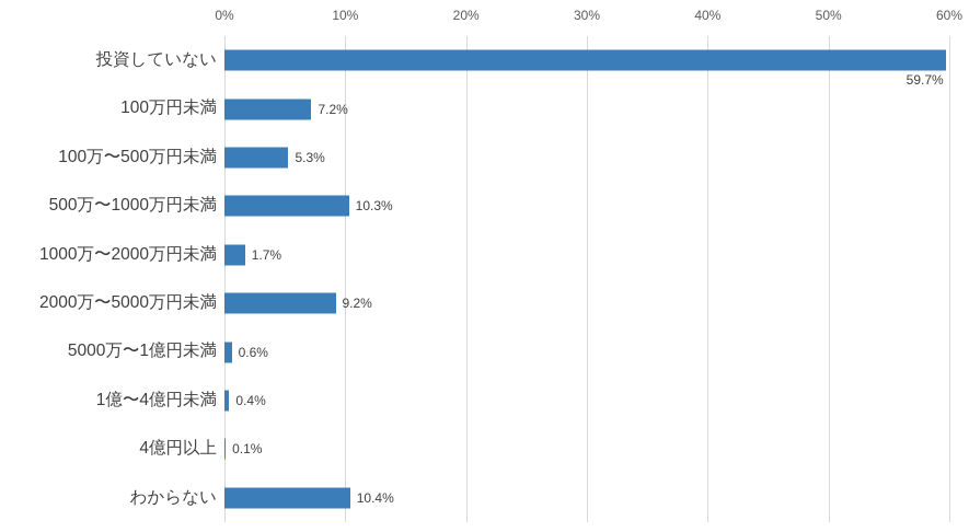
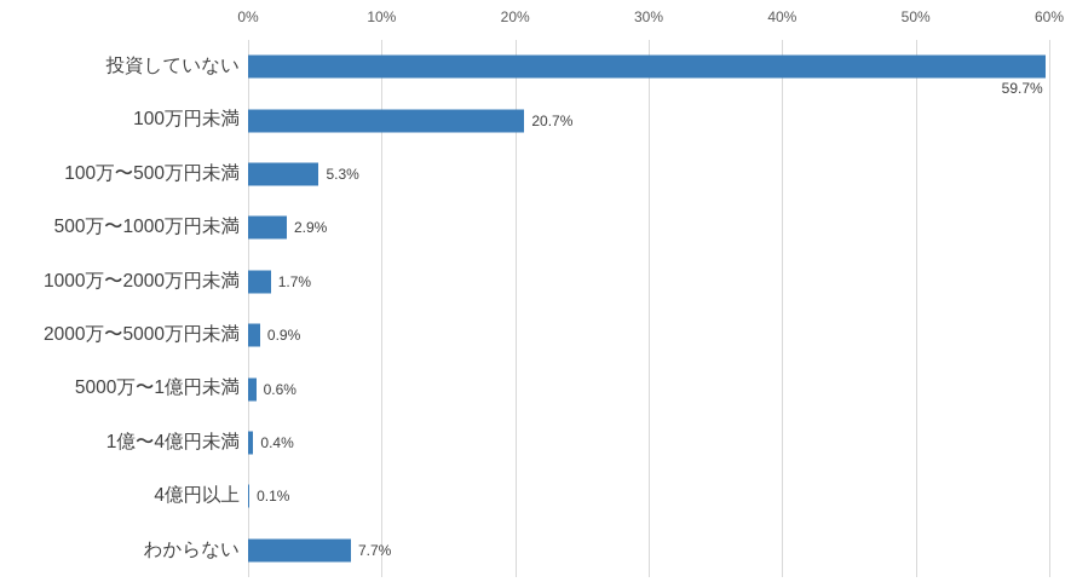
100万円未満: 7.2% -> 20.7%
500万〜1000万円未満: 10.3% -> 2.9%
2000万〜5000万円未満: 9.2% -> 0.9%
わからない: 10.4% -> 7.7%
